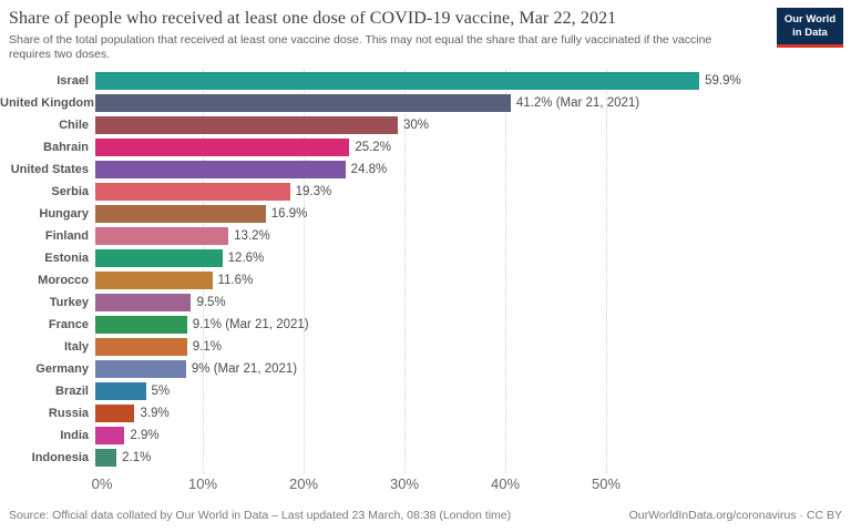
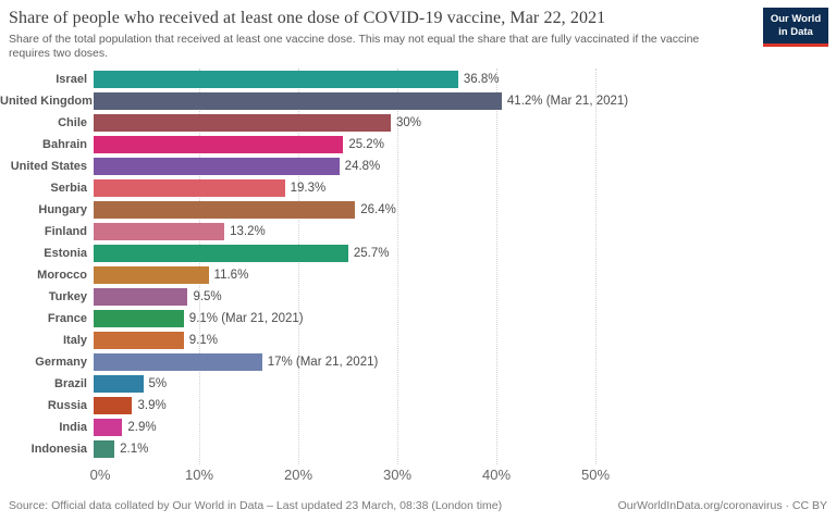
Israel: 59.9% -> 36.8%
Hungary: 16.9% -> 26.4%
Estonia: 12.6% -> 25.7%
Germany: 9% -> 17%
